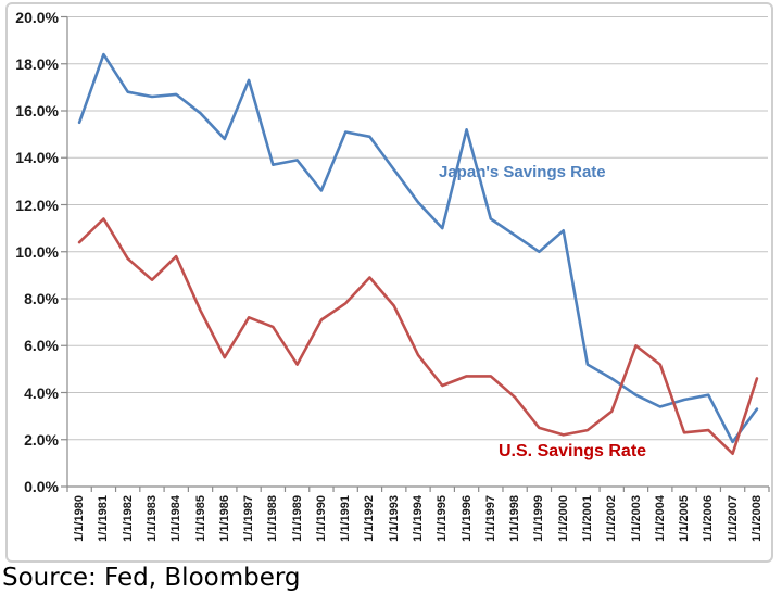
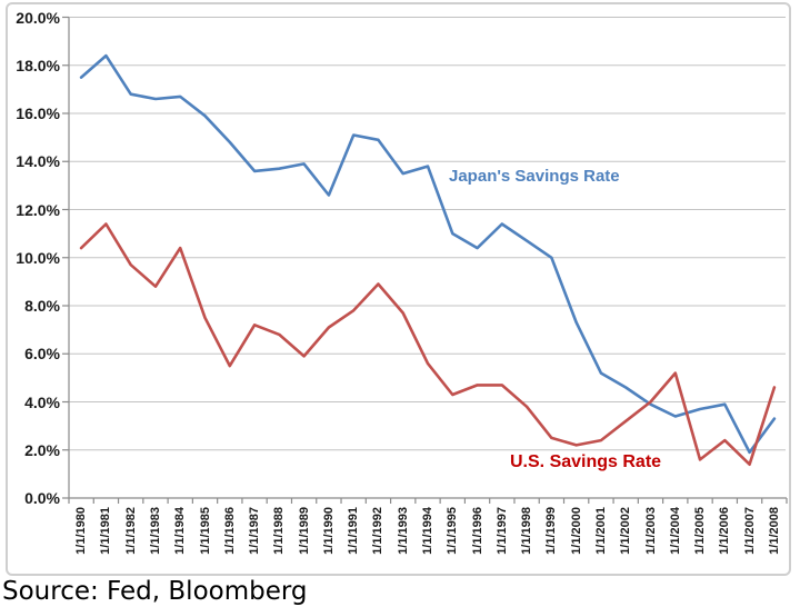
Japan's Savings Rate/1/1/1980: 15.5% -> 17.5%
U.S. Savings Rate/1/1/1984: 9.8% -> 10.4%
Japan's Savings Rate/1/1/1987: 17.3% -> 13.6%
U.S. Savings Rate/1/1/1989: 5.2% -> 5.9%
Japan's Savings Rate/1/1/1994: 12.1% -> 13.8%
Japan's Savings Rate/1/1/1996: 15.2% -> 10.4%
Japan's Savings Rate/1/1/2000: 10.9% -> 7.3%
U.S. Savings Rate/1/1/2003: 6.0% -> 4.0%
U.S. Savings Rate/1/1/2005: 2.3% -> 1.6%
